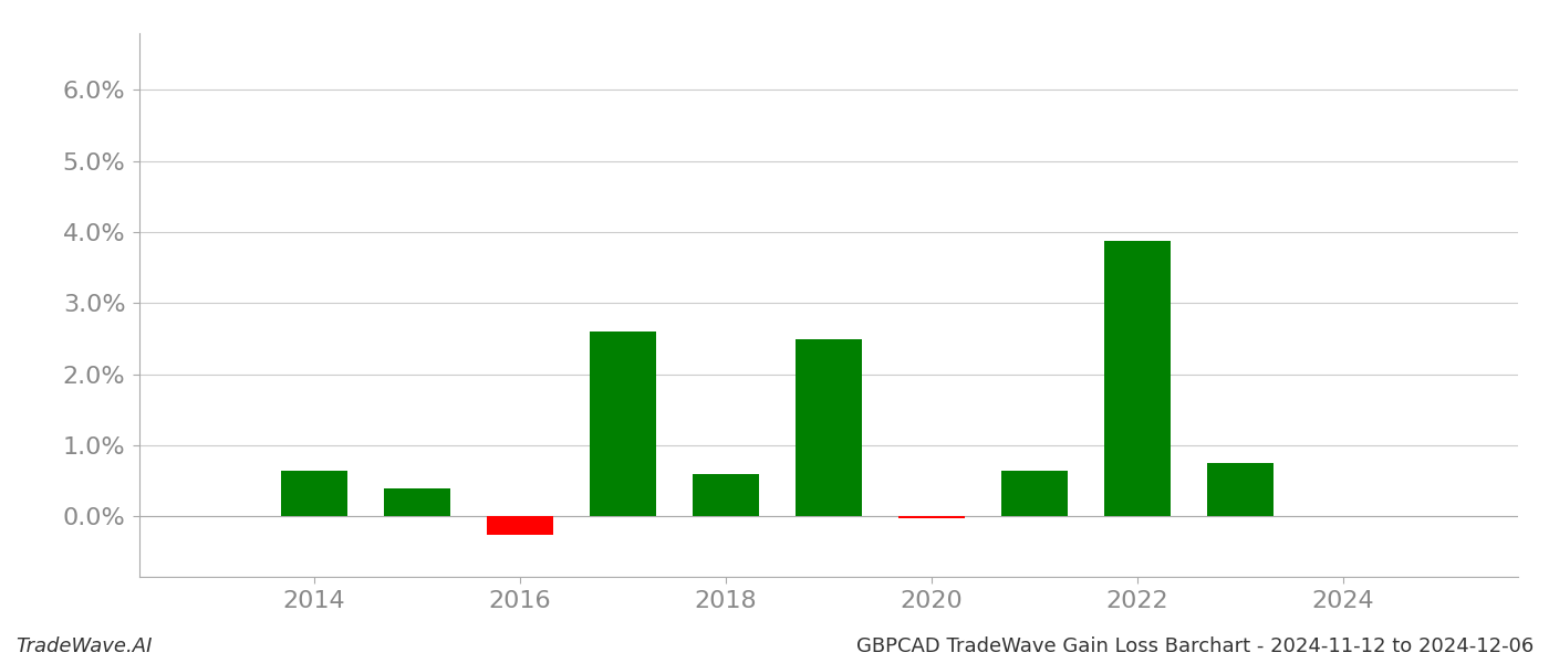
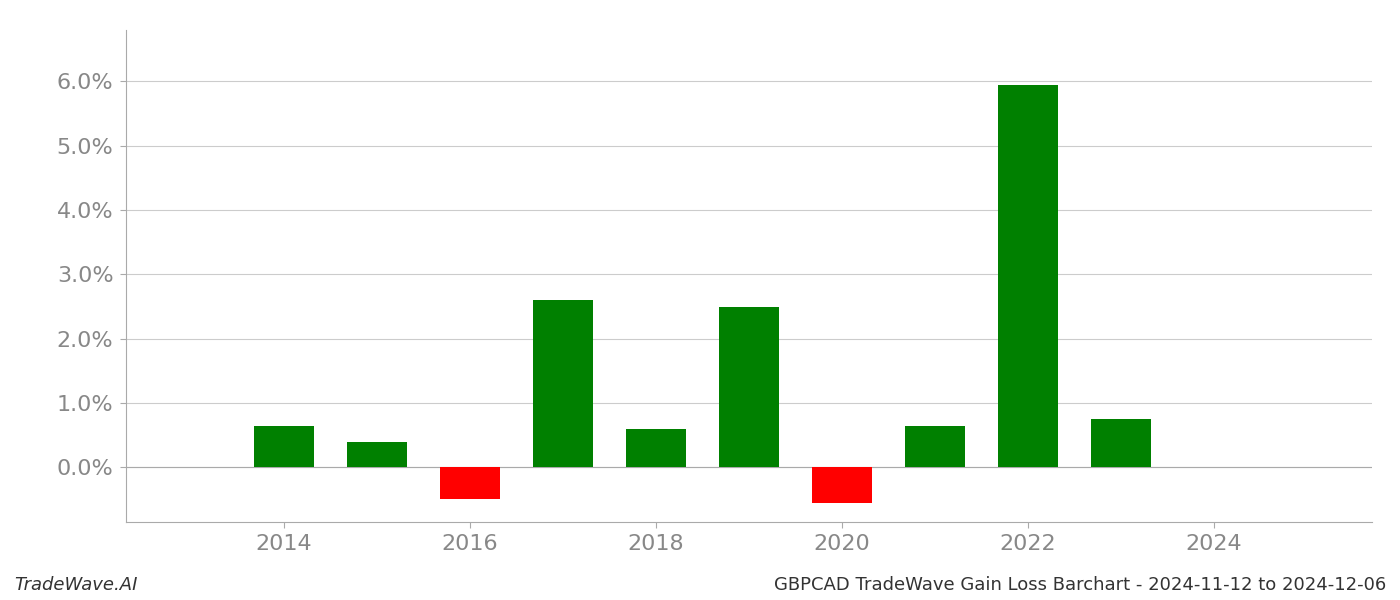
2016: -0.26% -> -0.50%
2020: -0.02% -> -0.55%
2022: 3.88% -> 5.95%
